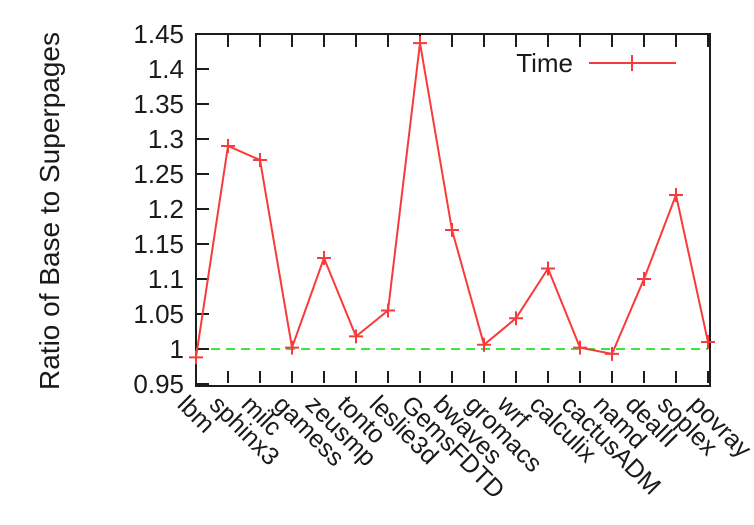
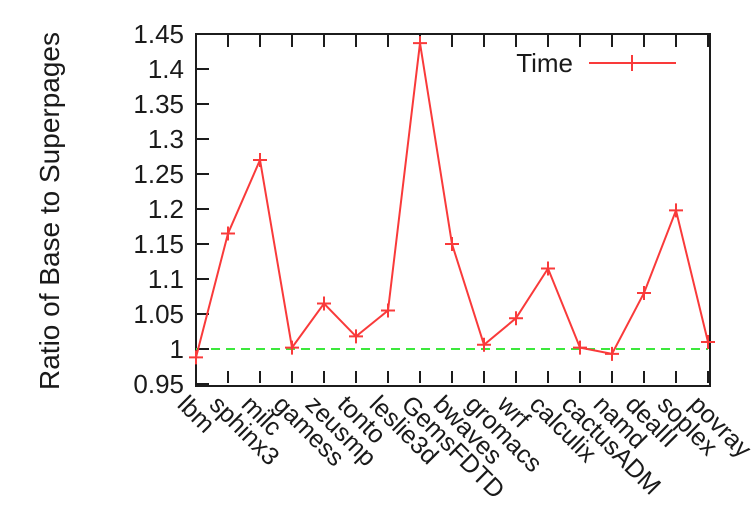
sphinx3: 1.29 -> 1.17
zeusmp: 1.13 -> 1.06
bwaves: 1.17 -> 1.15
dealII: 1.10 -> 1.08
soplex: 1.22 -> 1.20
